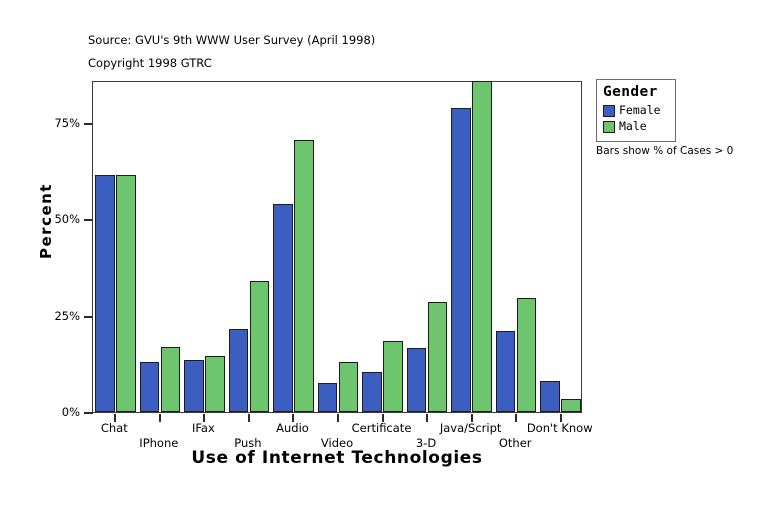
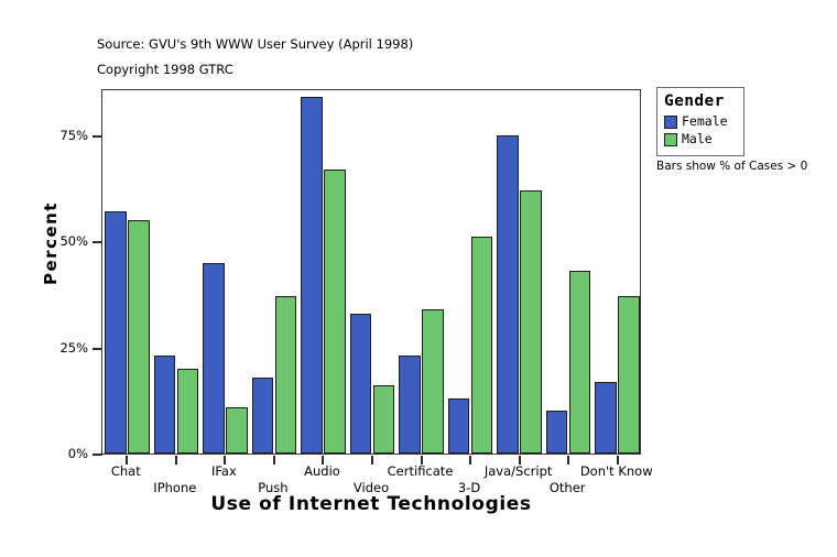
Female/Chat: 62% -> 57%
Male/Chat: 62% -> 55%
Female/IPhone: 13% -> 23%
Male/IPhone: 17% -> 20%
Female/IFax: 14% -> 45%
Male/IFax: 14% -> 11%
Female/Push: 22% -> 18%
Male/Push: 34% -> 37%
Female/Audio: 54% -> 84%
Male/Audio: 70% -> 67%
Female/Video: 8% -> 33%
Male/Video: 13% -> 16%
Female/Certificate: 10% -> 23%
Male/Certificate: 18% -> 34%
Female/3-D: 16% -> 13%
Male/3-D: 28% -> 51%
Female/Java/Script: 79% -> 75%
Male/Java/Script: 86% -> 62%
Female/Other: 21% -> 10%
Male/Other: 30% -> 43%
Female/Don't Know: 8% -> 17%
Male/Don't Know: 4% -> 37%
